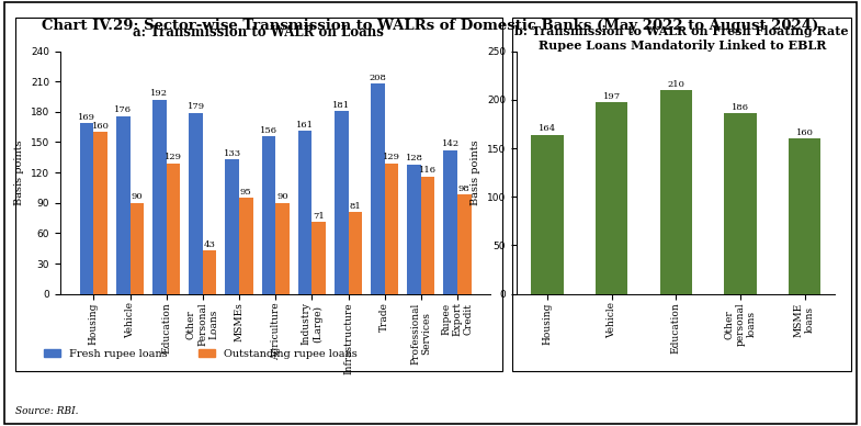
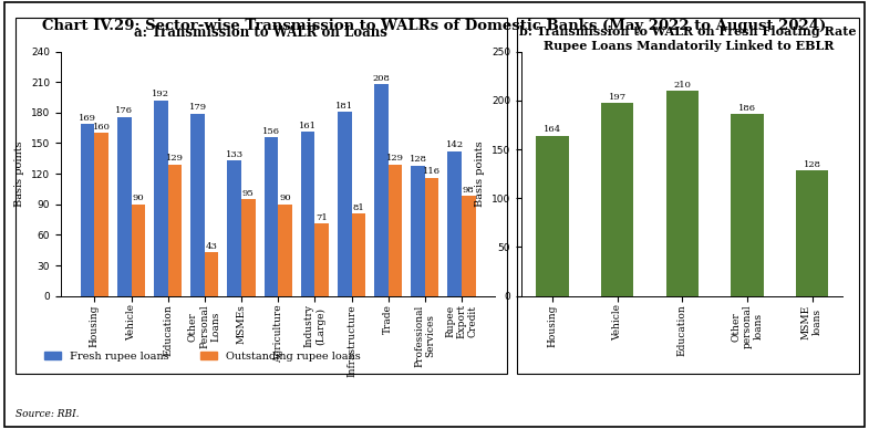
MSME loans: 160 -> 128
